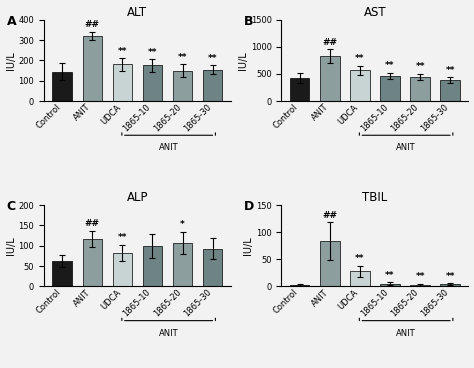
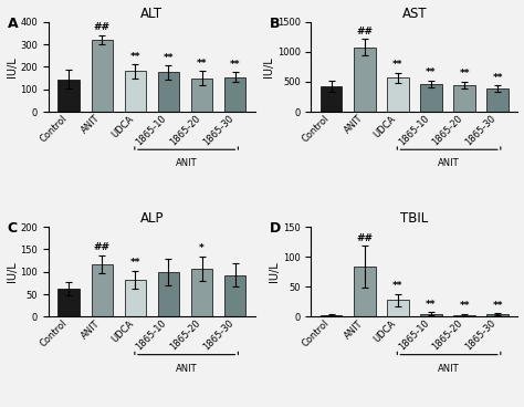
AST/ANIT: 830 -> 1080
